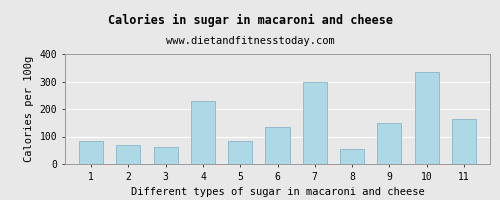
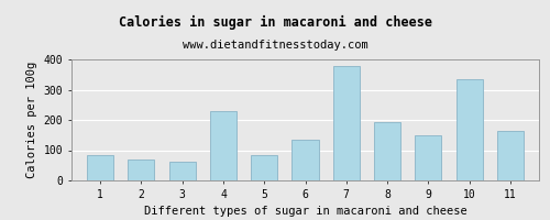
7: 300 -> 378
8: 55 -> 191
